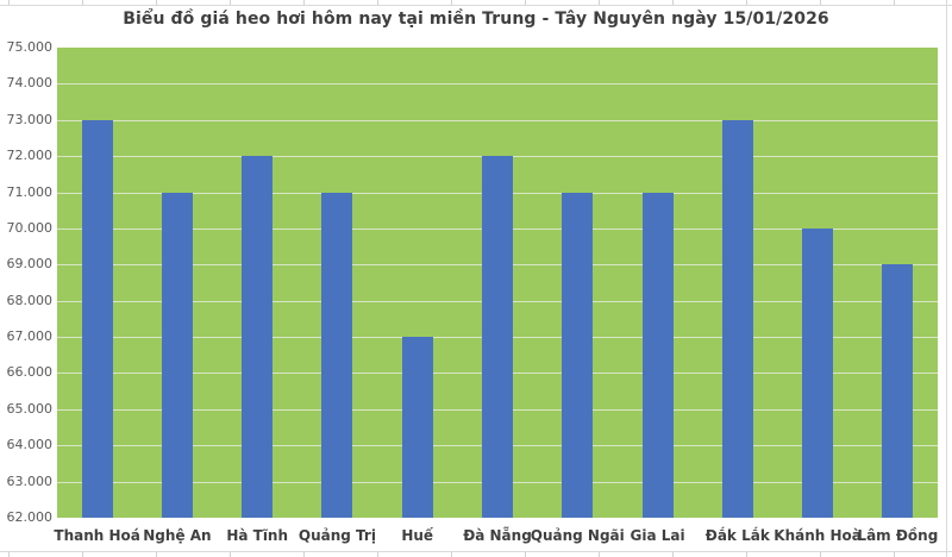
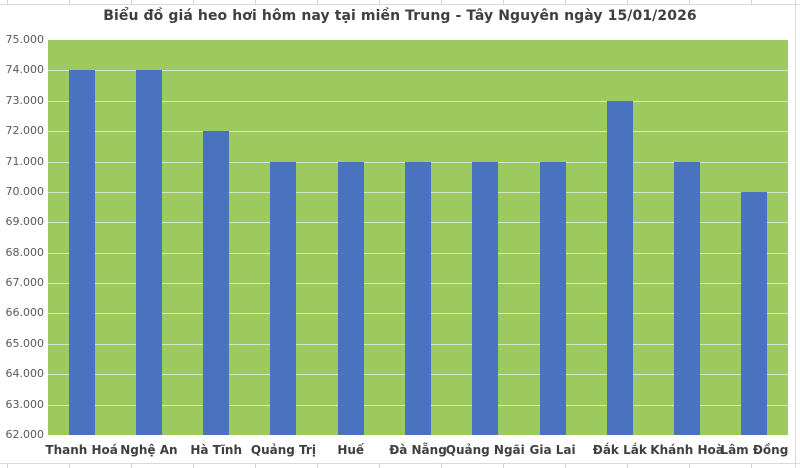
Thanh Hoá: 73000 -> 74000
Nghệ An: 71000 -> 74000
Huế: 67000 -> 71000
Đà Nẵng: 72000 -> 71000
Khánh Hoà: 70000 -> 71000
Lâm Đồng: 69000 -> 70000
